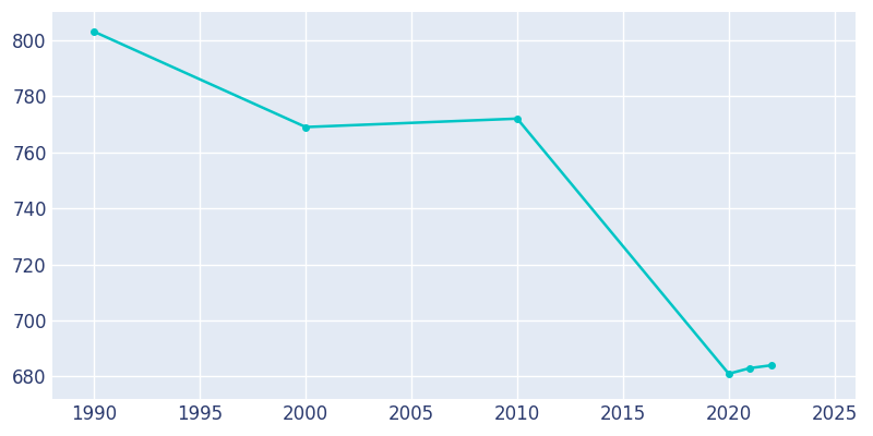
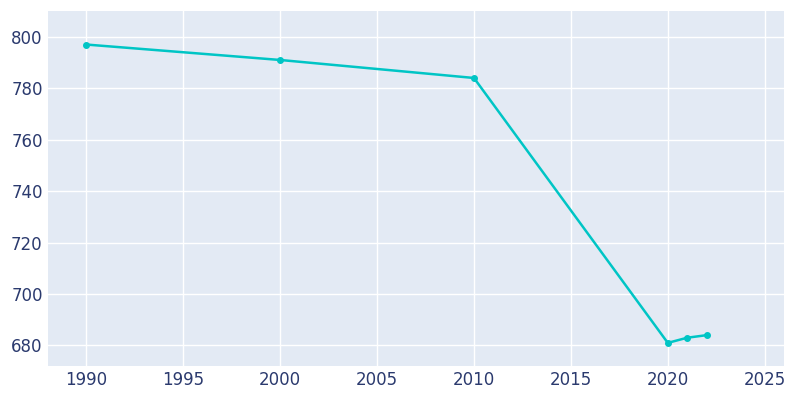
1990: 803 -> 797
2000: 769 -> 791
2010: 772 -> 784
